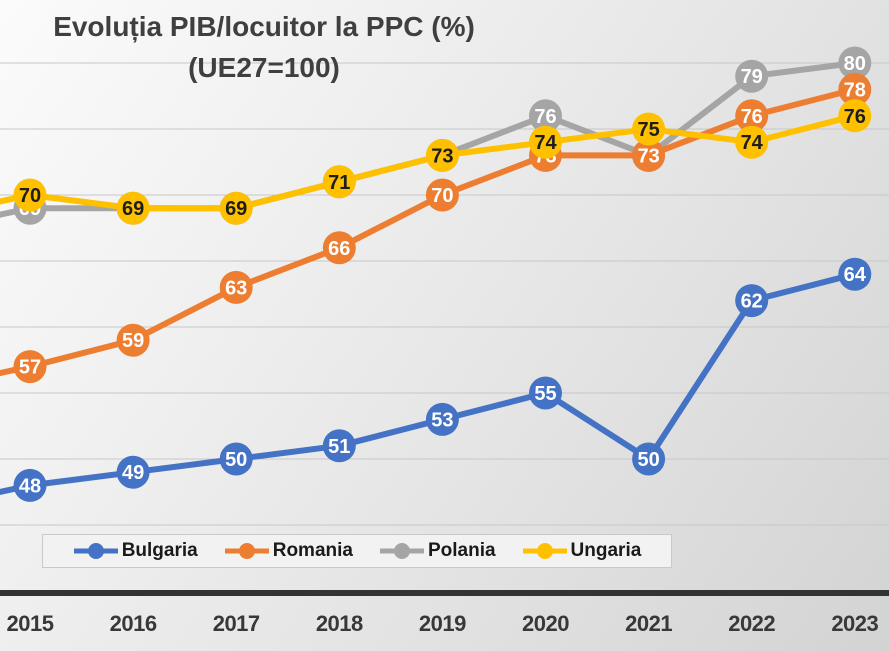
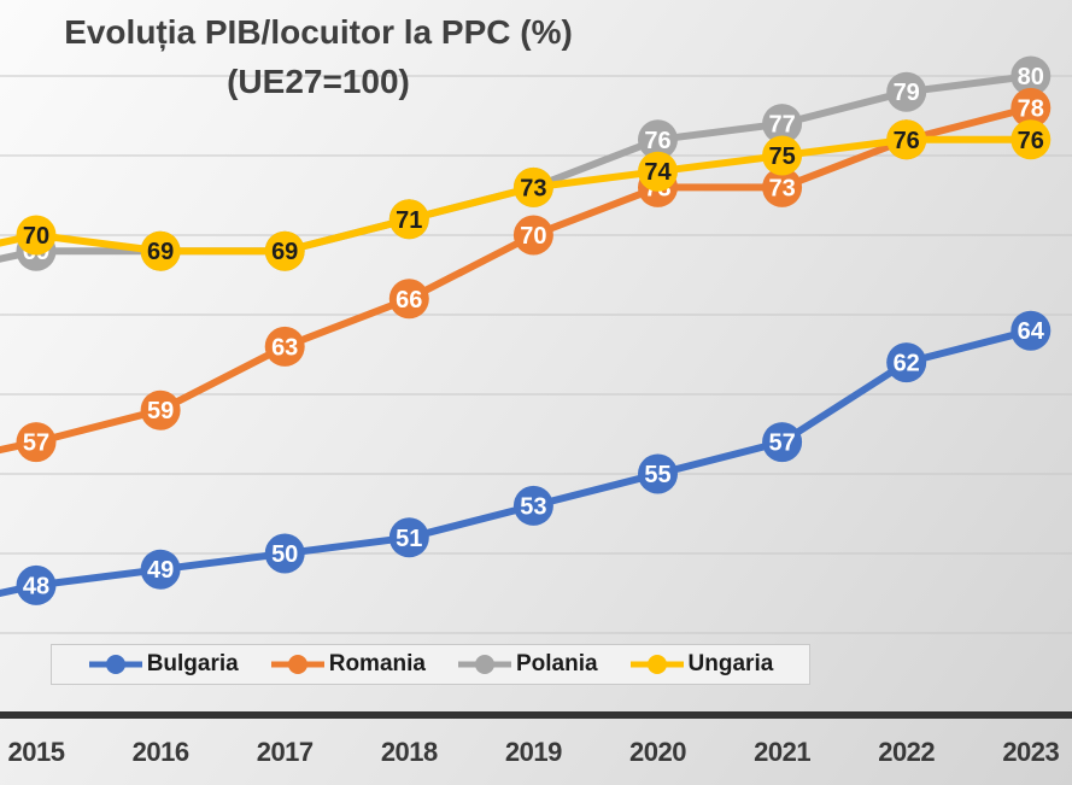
Bulgaria/2021: 50 -> 57
Polania/2021: 73 -> 77
Ungaria/2022: 74 -> 76
